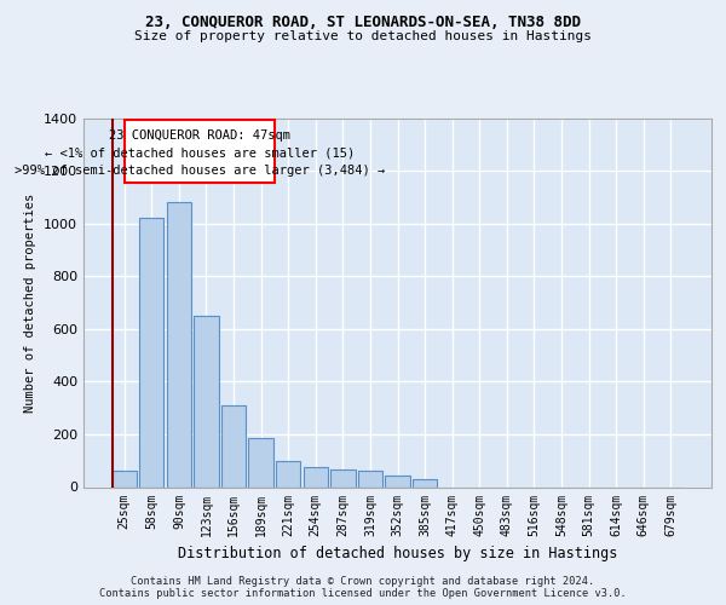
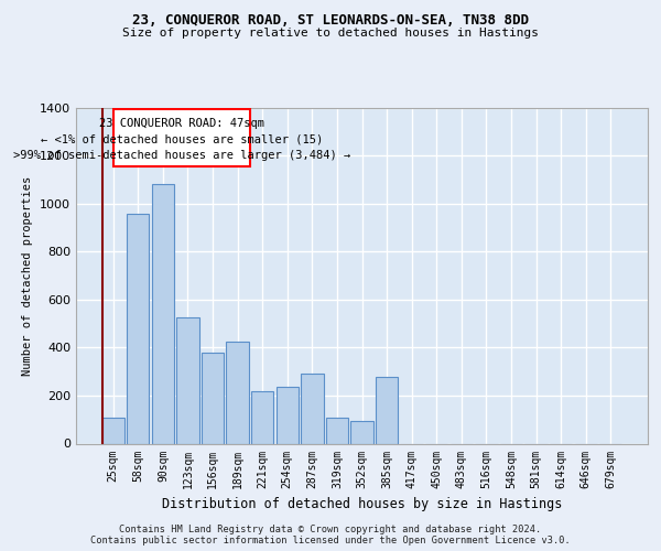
25sqm: 60 -> 110
58sqm: 1020 -> 955
123sqm: 650 -> 525
156sqm: 310 -> 380
189sqm: 185 -> 425
221sqm: 100 -> 220
254sqm: 75 -> 235
287sqm: 65 -> 290
319sqm: 60 -> 110
352sqm: 45 -> 95
385sqm: 30 -> 280
